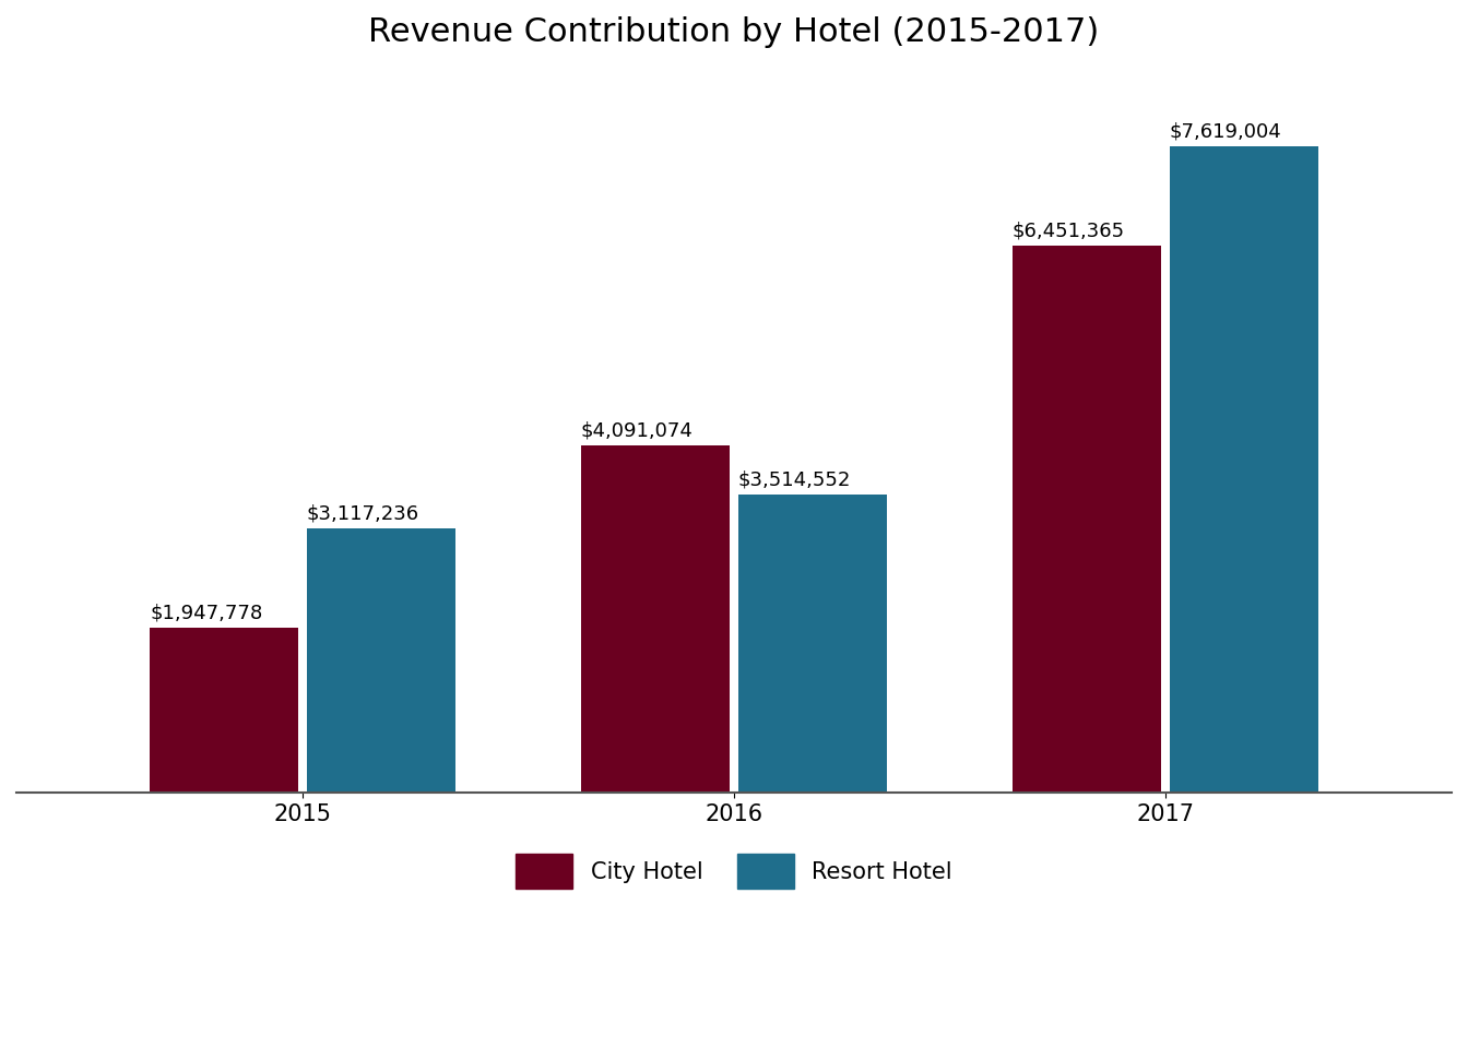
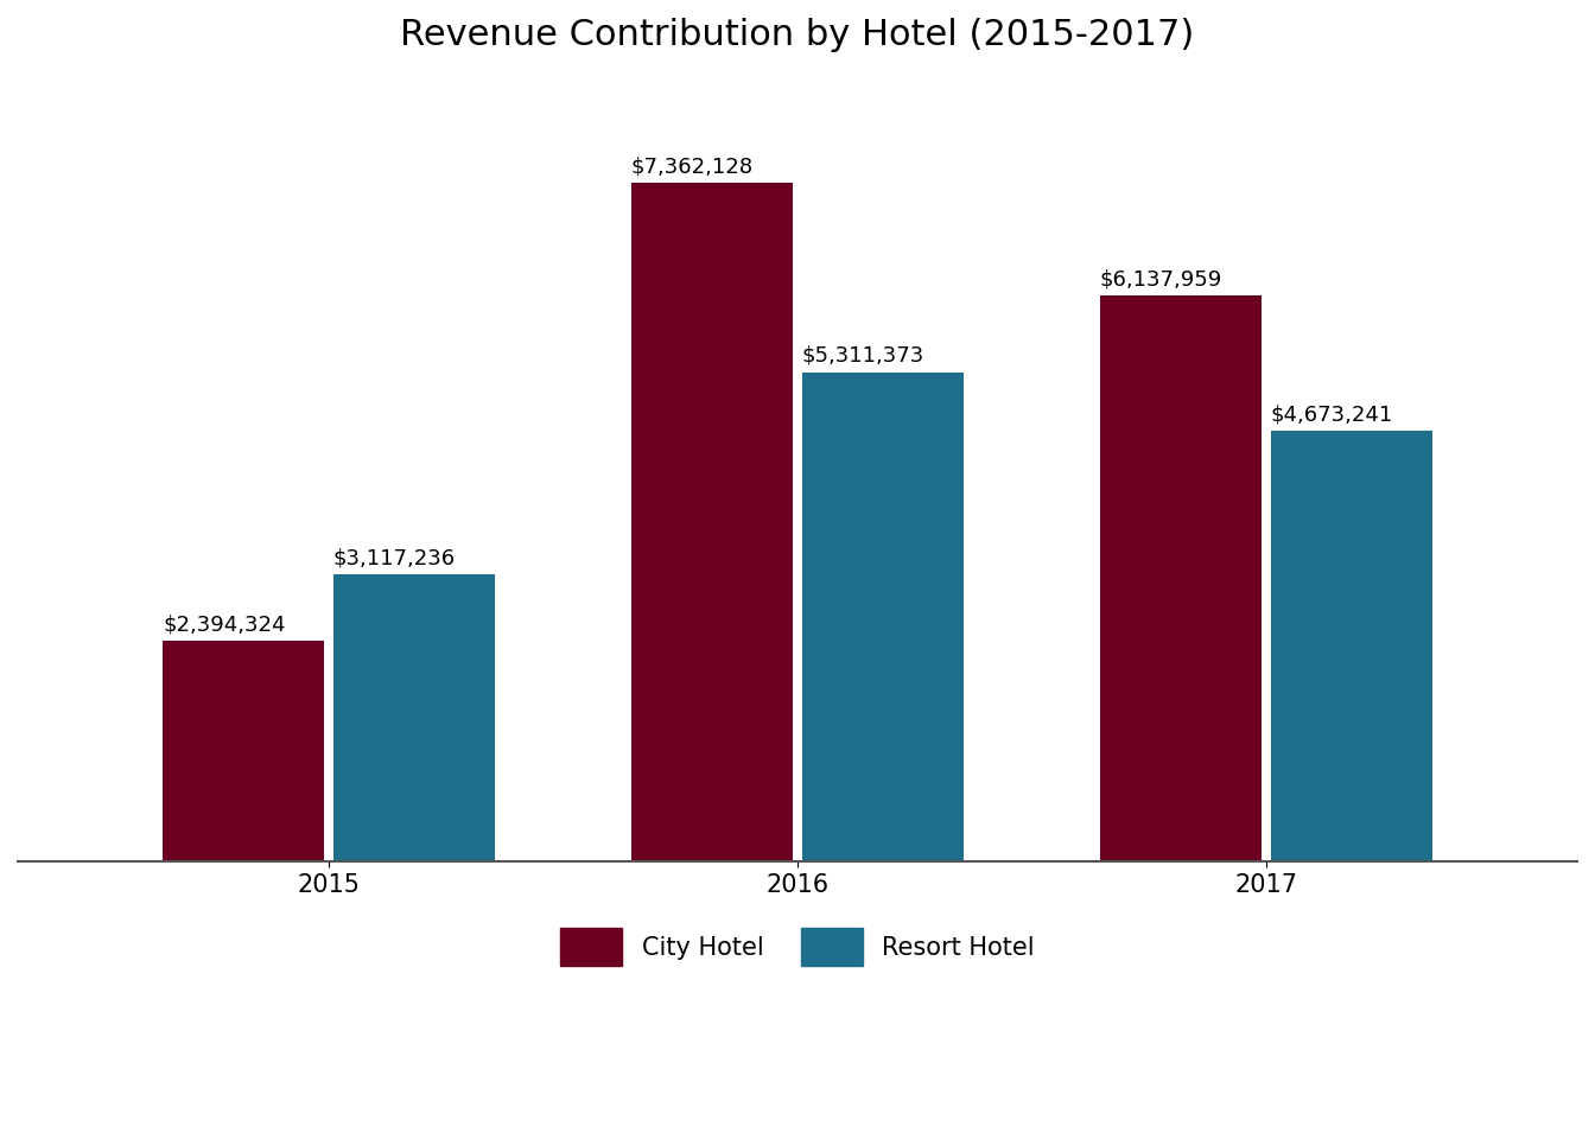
City Hotel/2015: $1,947,778 -> $2,394,324
City Hotel/2016: $4,091,074 -> $7,362,128
Resort Hotel/2016: $3,514,552 -> $5,311,373
City Hotel/2017: $6,451,365 -> $6,137,959
Resort Hotel/2017: $7,619,004 -> $4,673,241
